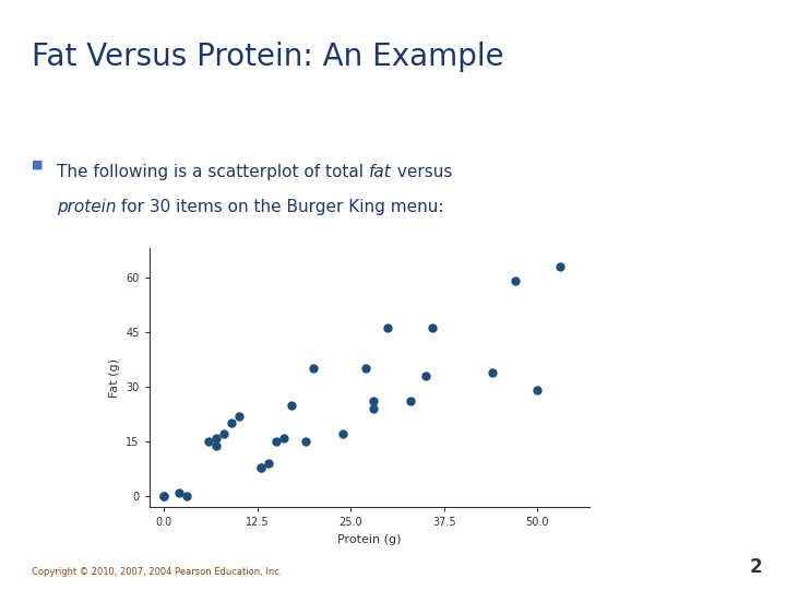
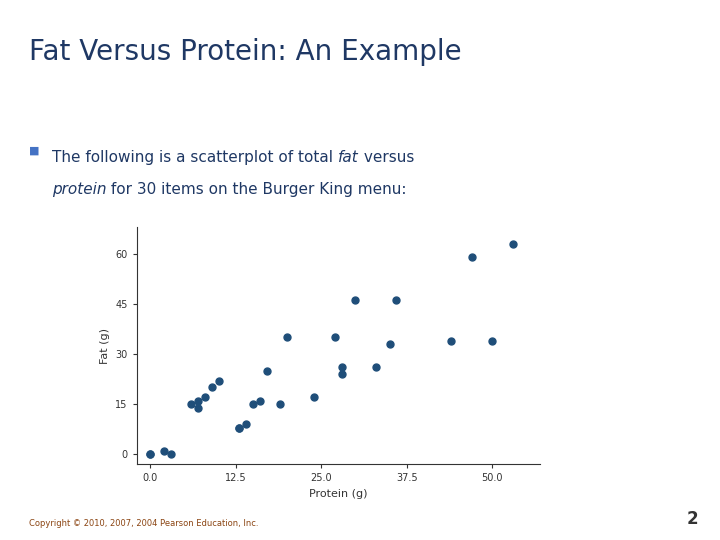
50.0: 29 -> 34
